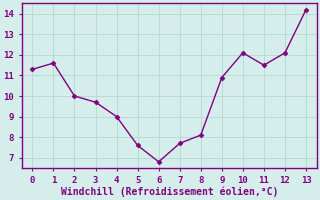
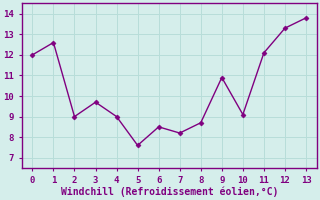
0: 11.3 -> 12.0
1: 11.6 -> 12.6
2: 10.0 -> 9.0
6: 6.8 -> 8.5
7: 7.7 -> 8.2
8: 8.1 -> 8.7
10: 12.1 -> 9.1
11: 11.5 -> 12.1
12: 12.1 -> 13.3
13: 14.2 -> 13.8
